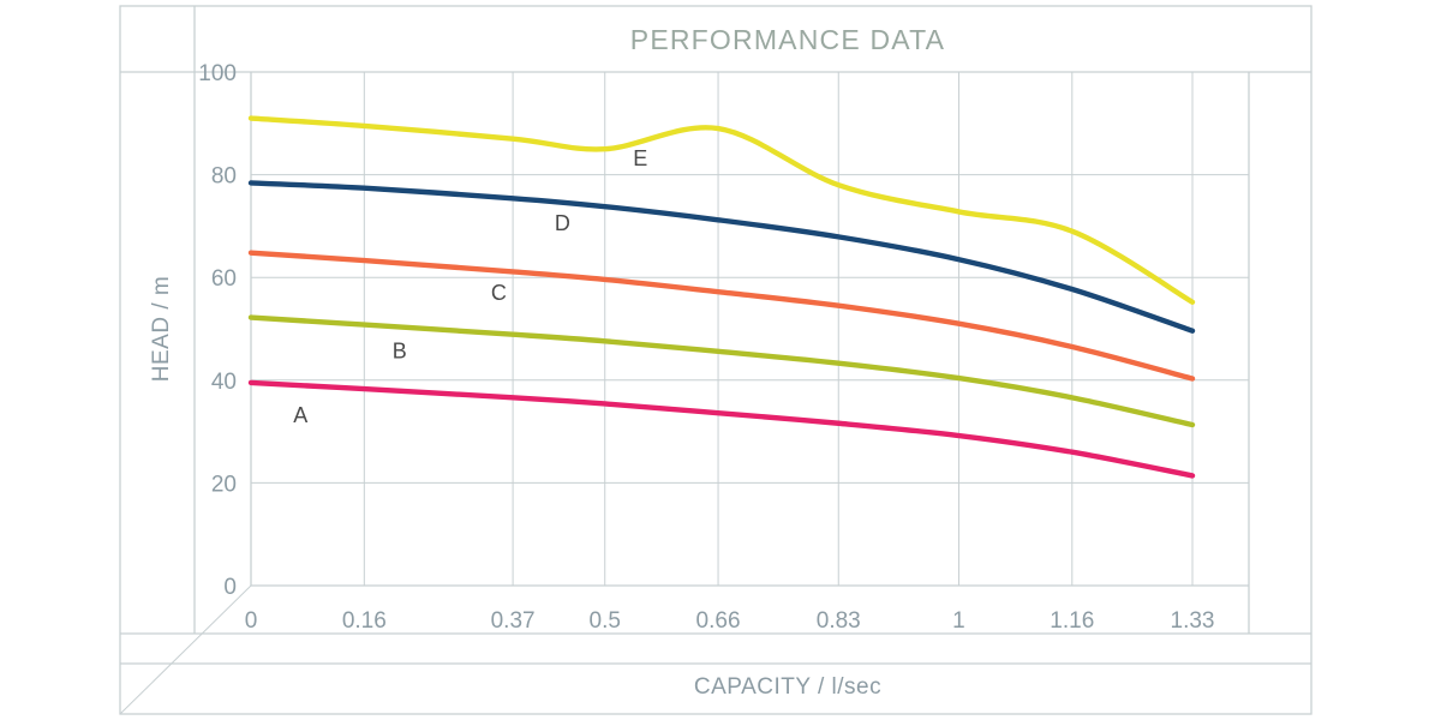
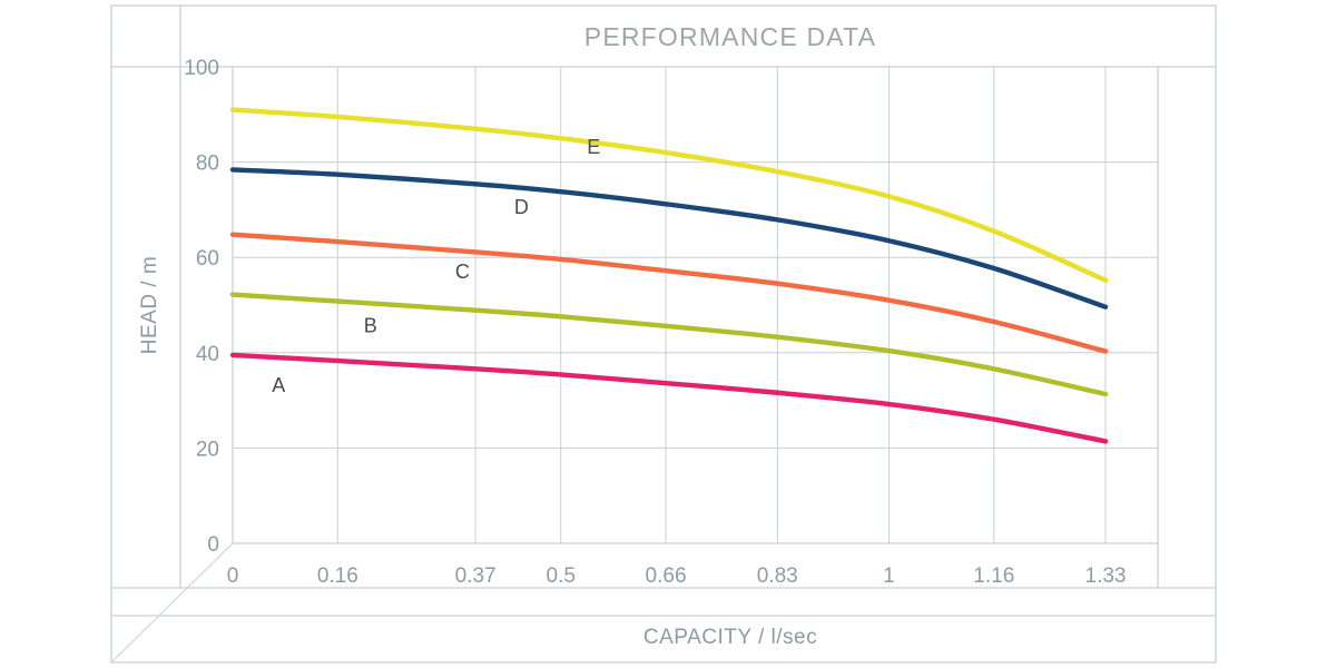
E/0.66: 89 -> 82
E/1.16: 69 -> 66
